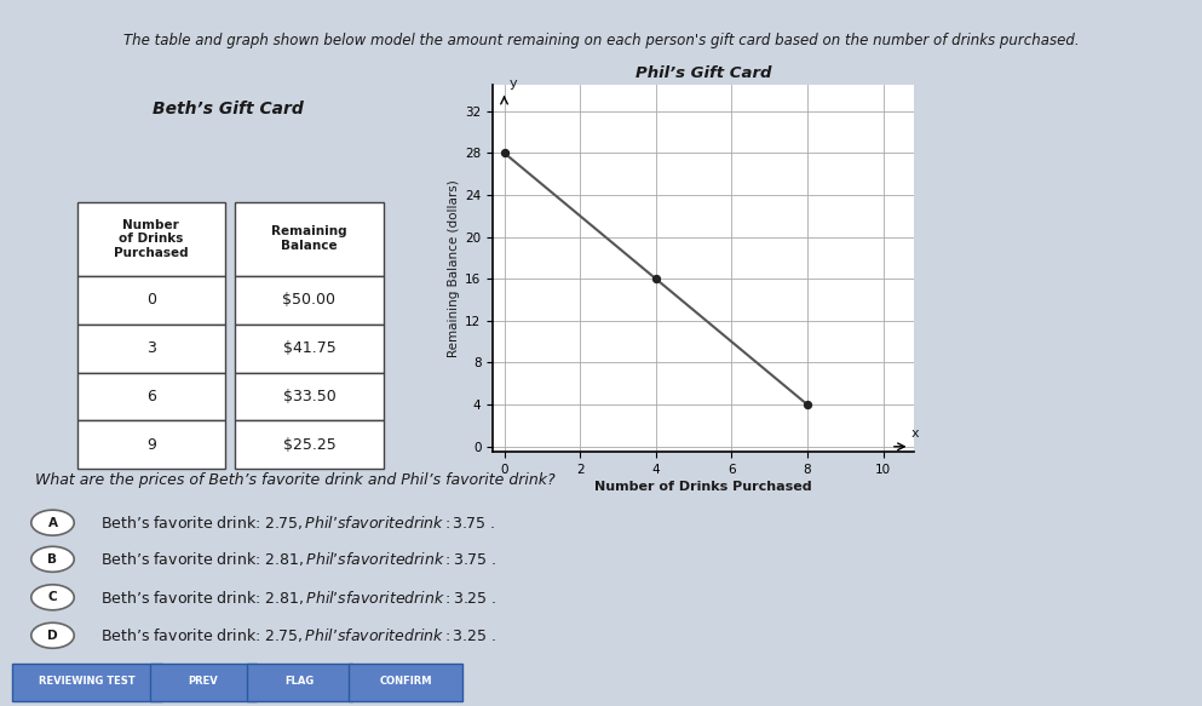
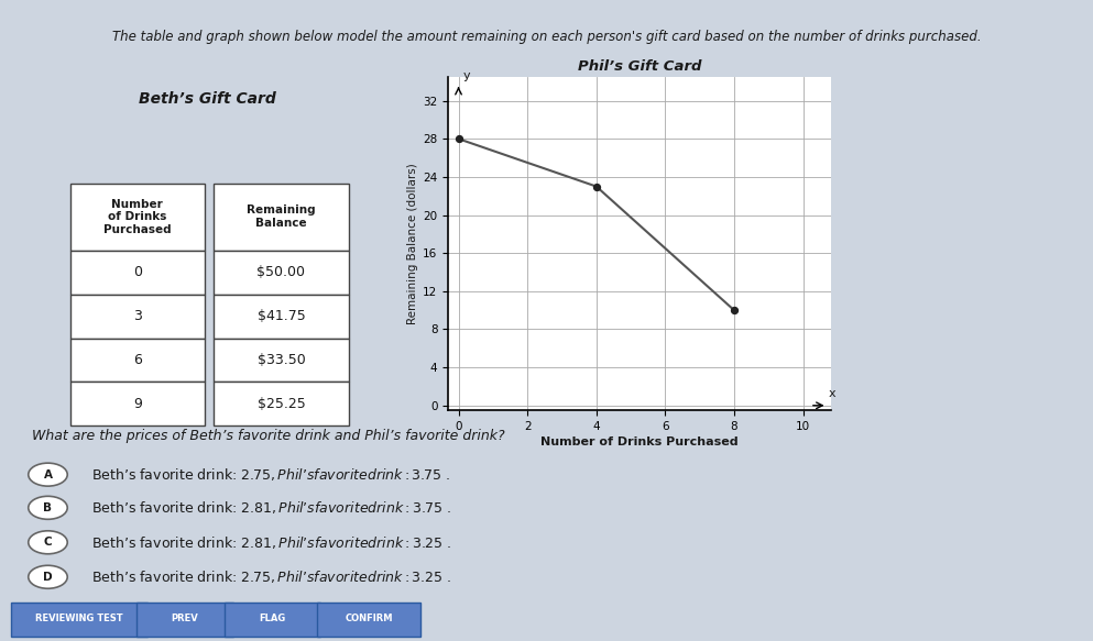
4: 16 -> 23
8: 4 -> 10
